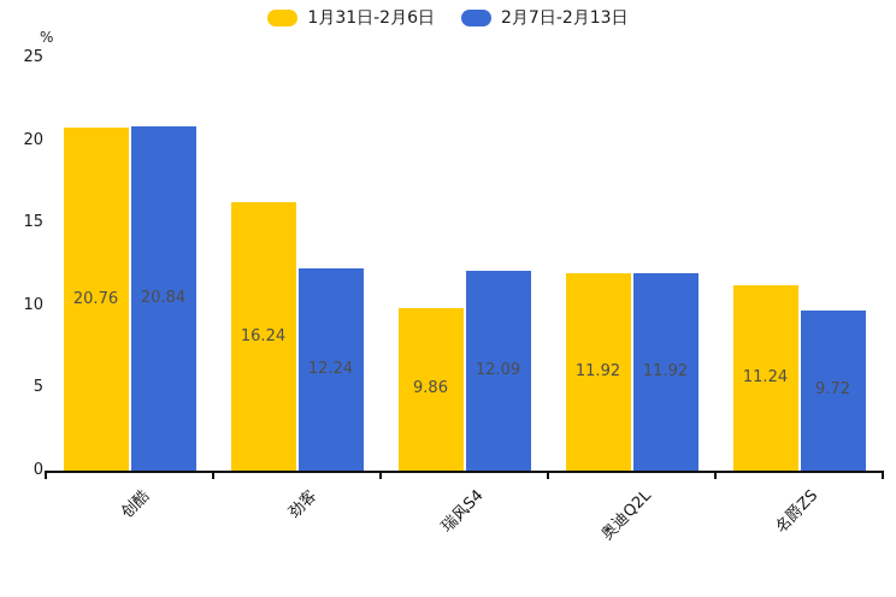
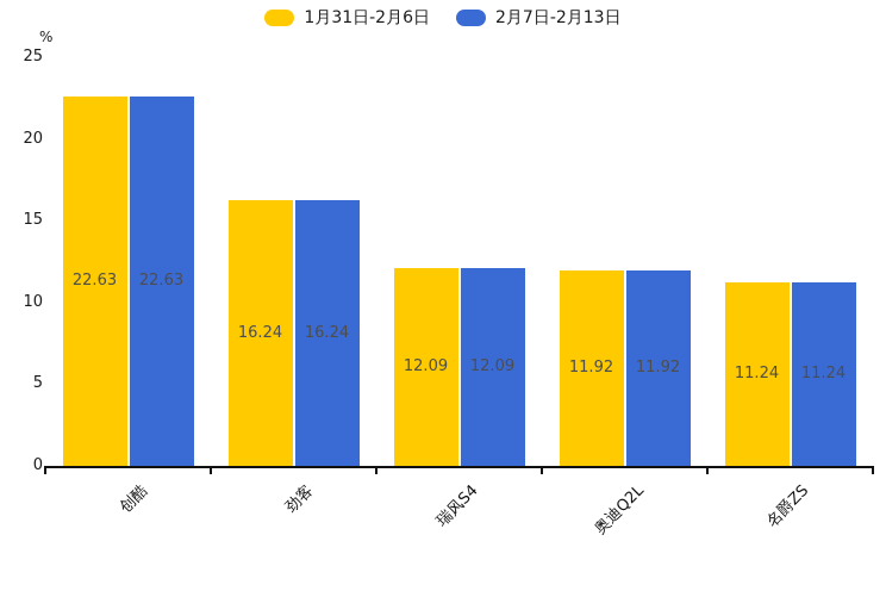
1月31日-2月6日/创酷: 20.76 -> 22.63
2月7日-2月13日/创酷: 20.84 -> 22.63
2月7日-2月13日/劲客: 12.24 -> 16.24
1月31日-2月6日/瑞风S4: 9.86 -> 12.09
2月7日-2月13日/名爵ZS: 9.72 -> 11.24
